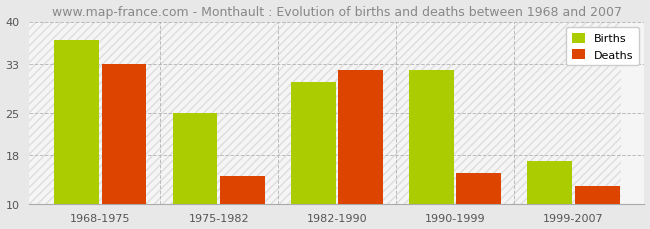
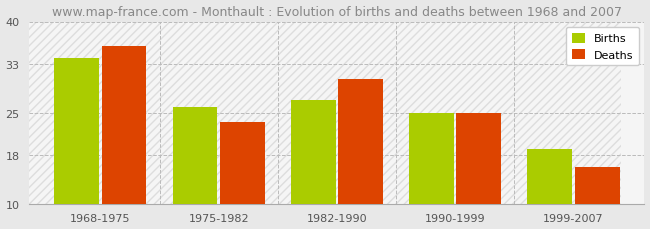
Births/1968-1975: 37 -> 34
Deaths/1968-1975: 33.0 -> 36.0
Births/1975-1982: 25 -> 26
Deaths/1975-1982: 14.6 -> 23.5
Births/1982-1990: 30 -> 27
Deaths/1982-1990: 32.0 -> 30.5
Births/1990-1999: 32 -> 25
Deaths/1990-1999: 15.0 -> 25.0
Births/1999-2007: 17 -> 19
Deaths/1999-2007: 13.0 -> 16.0
